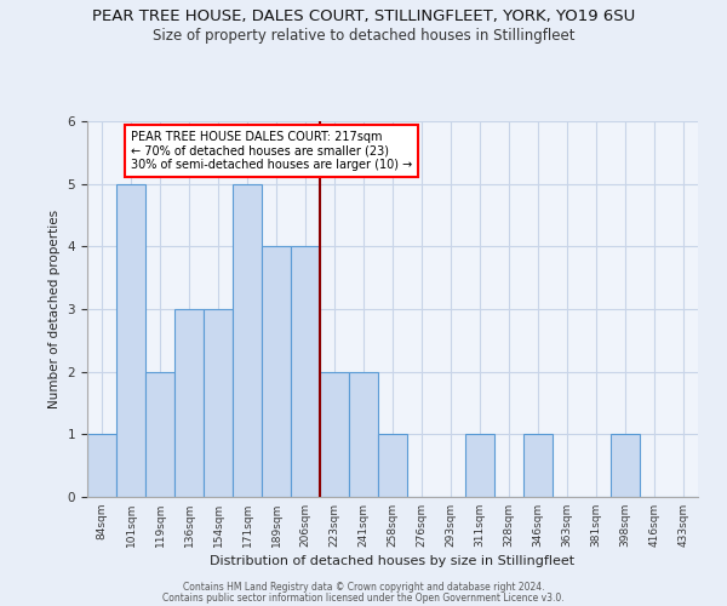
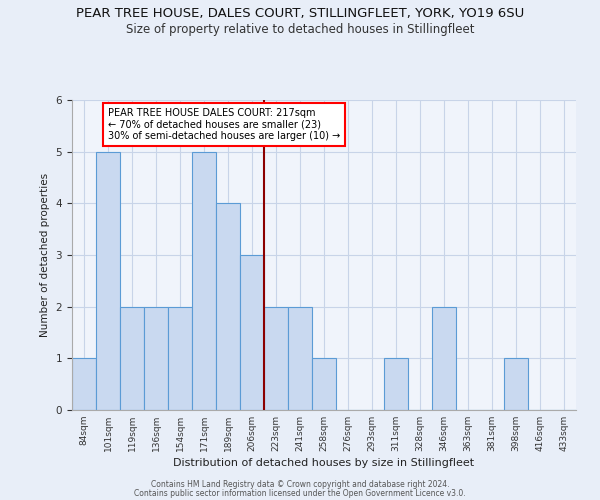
136sqm: 3 -> 2
154sqm: 3 -> 2
206sqm: 4 -> 3
346sqm: 1 -> 2
